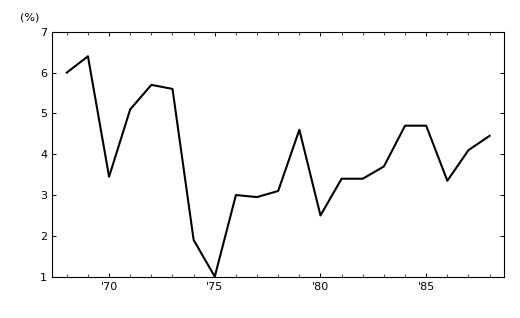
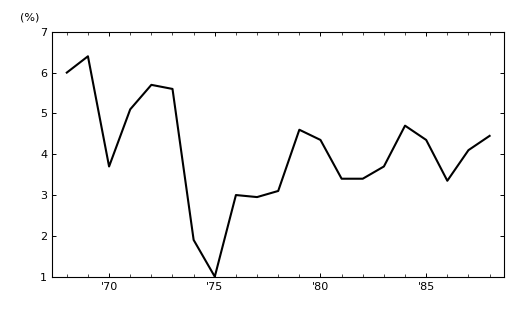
'70: 3.45 -> 3.70
'80: 2.50 -> 4.35
'85: 4.70 -> 4.35
